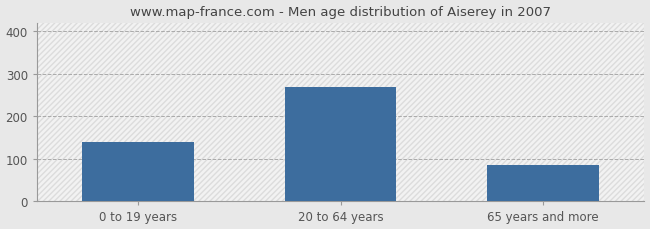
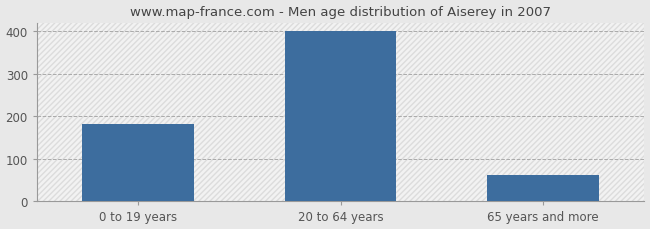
0 to 19 years: 140 -> 181
20 to 64 years: 270 -> 400
65 years and more: 85 -> 63
